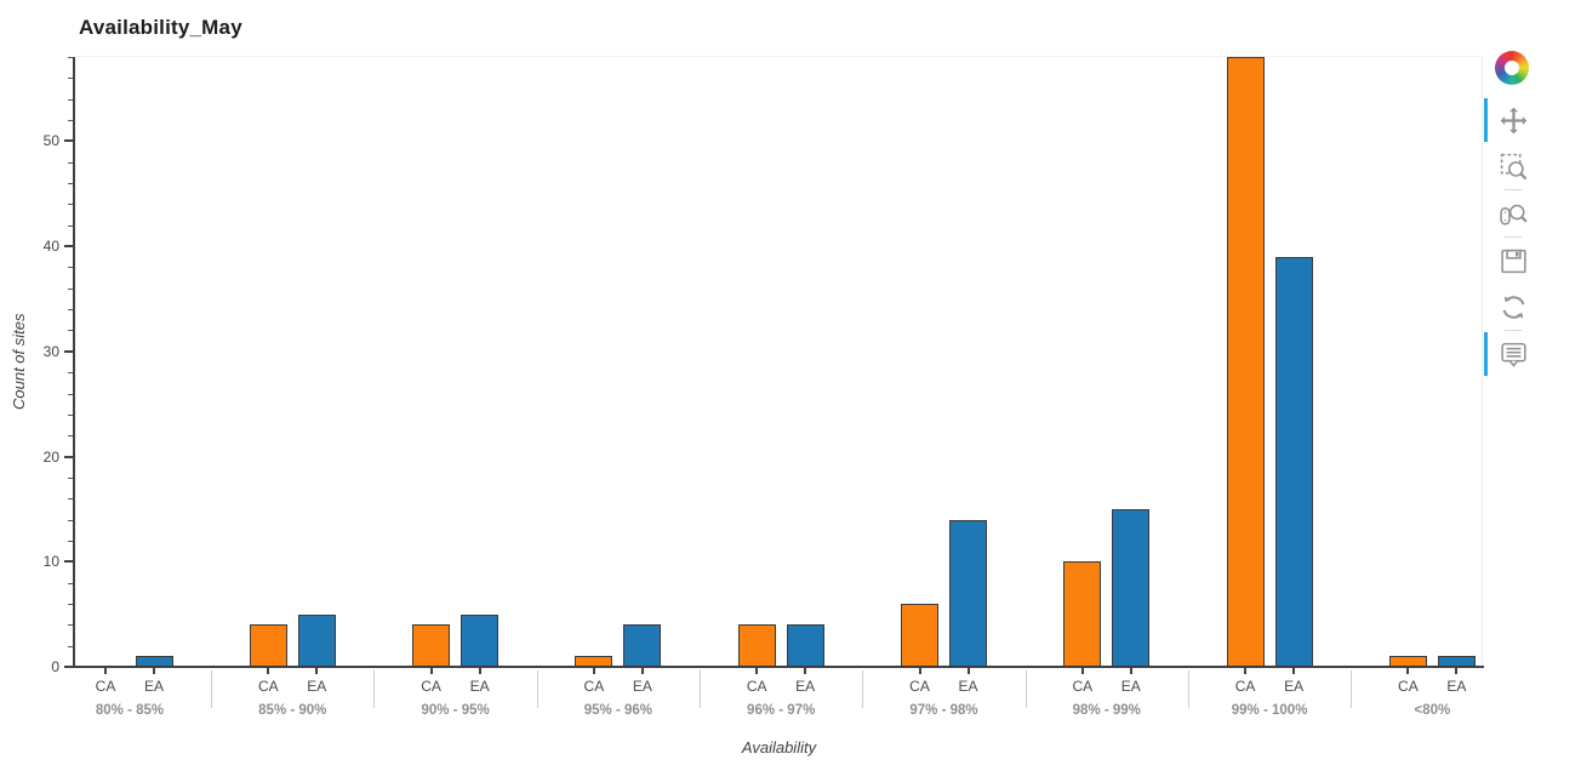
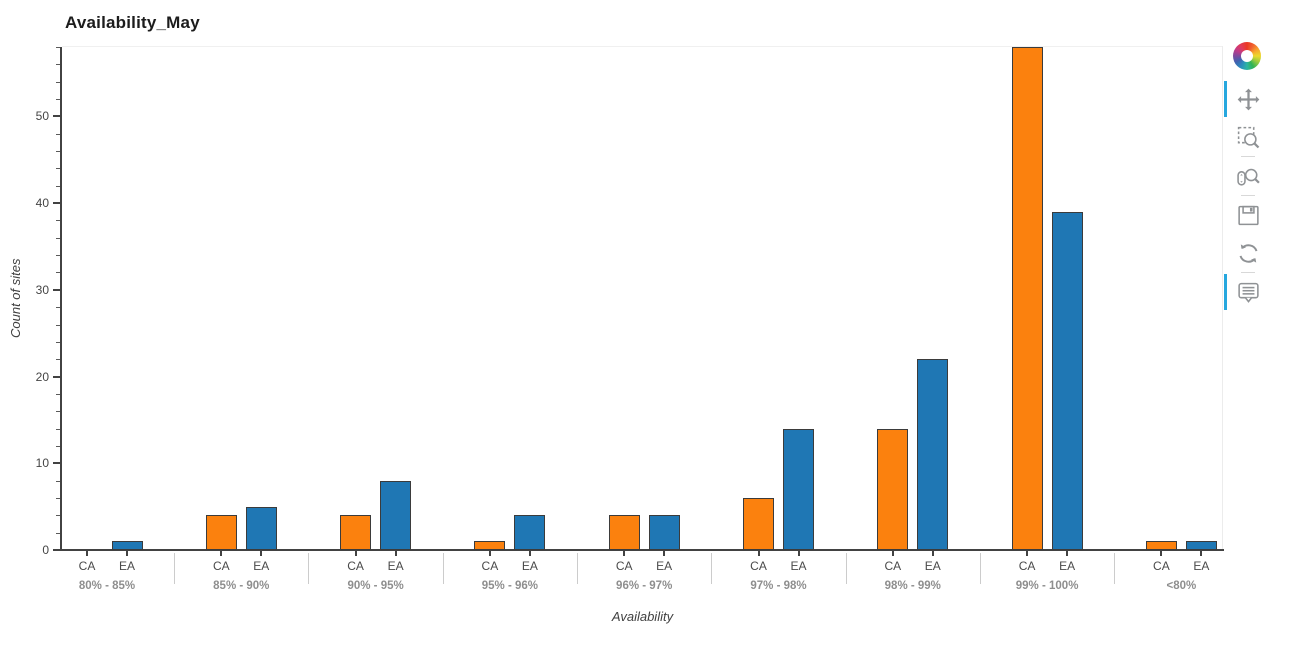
EA/90% - 95%: 5 -> 8
CA/98% - 99%: 10 -> 14
EA/98% - 99%: 15 -> 22
